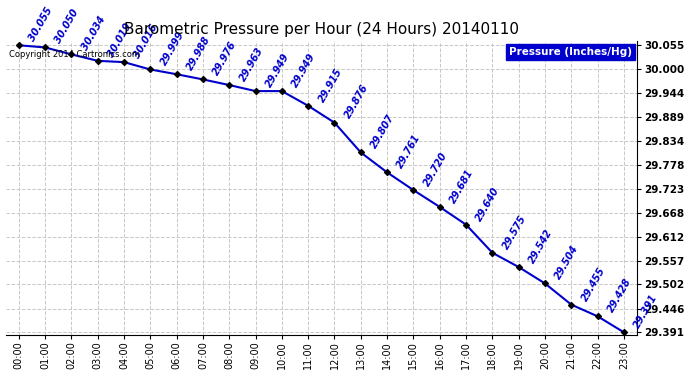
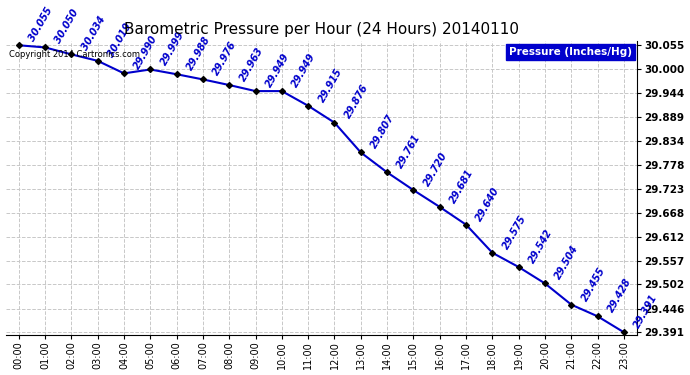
04:00: 30.016 -> 29.990
